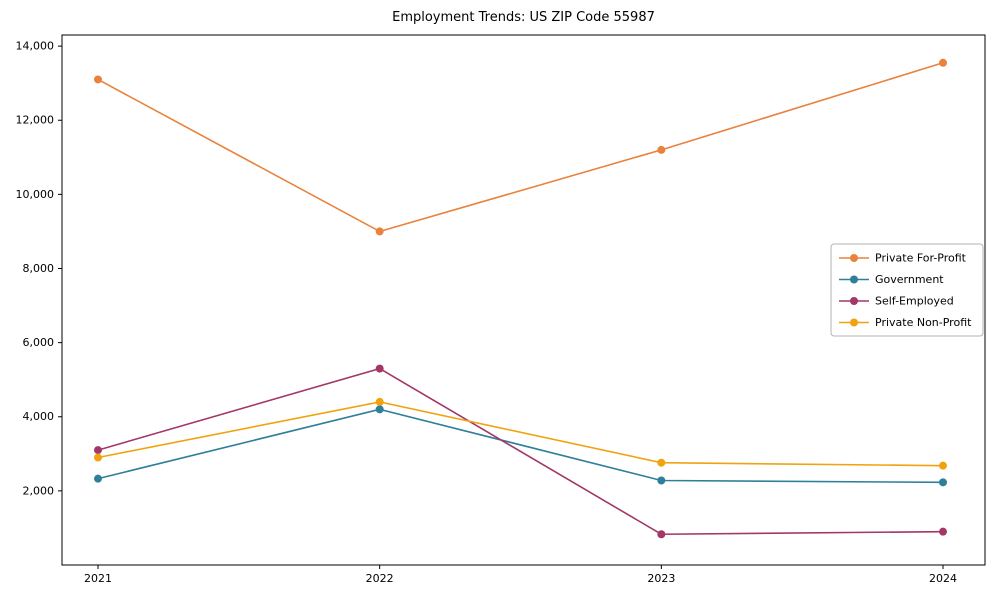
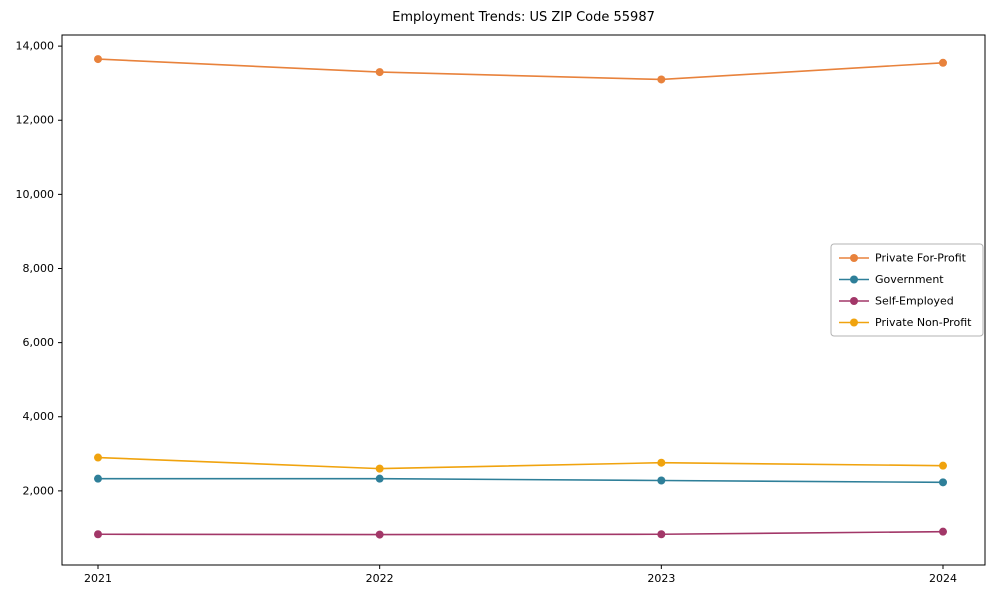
Private For-Profit/2021: 13100 -> 13600
Self-Employed/2021: 3100 -> 800
Private For-Profit/2022: 9000 -> 13300
Government/2022: 4200 -> 2300
Self-Employed/2022: 5300 -> 800
Private Non-Profit/2022: 4400 -> 2600
Private For-Profit/2023: 11200 -> 13100
